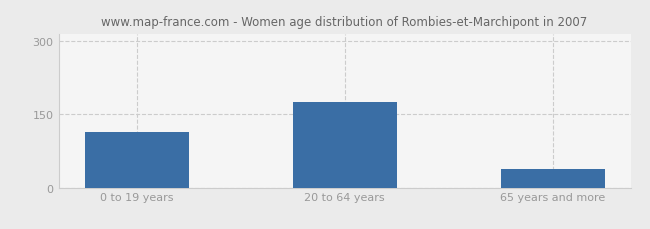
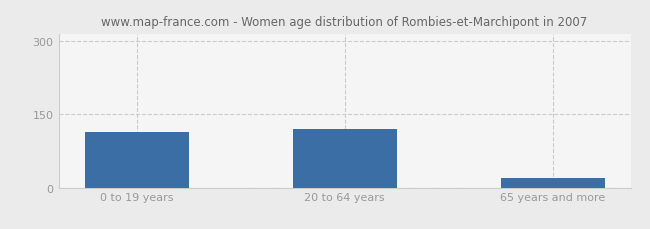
20 to 64 years: 174 -> 120
65 years and more: 38 -> 20
